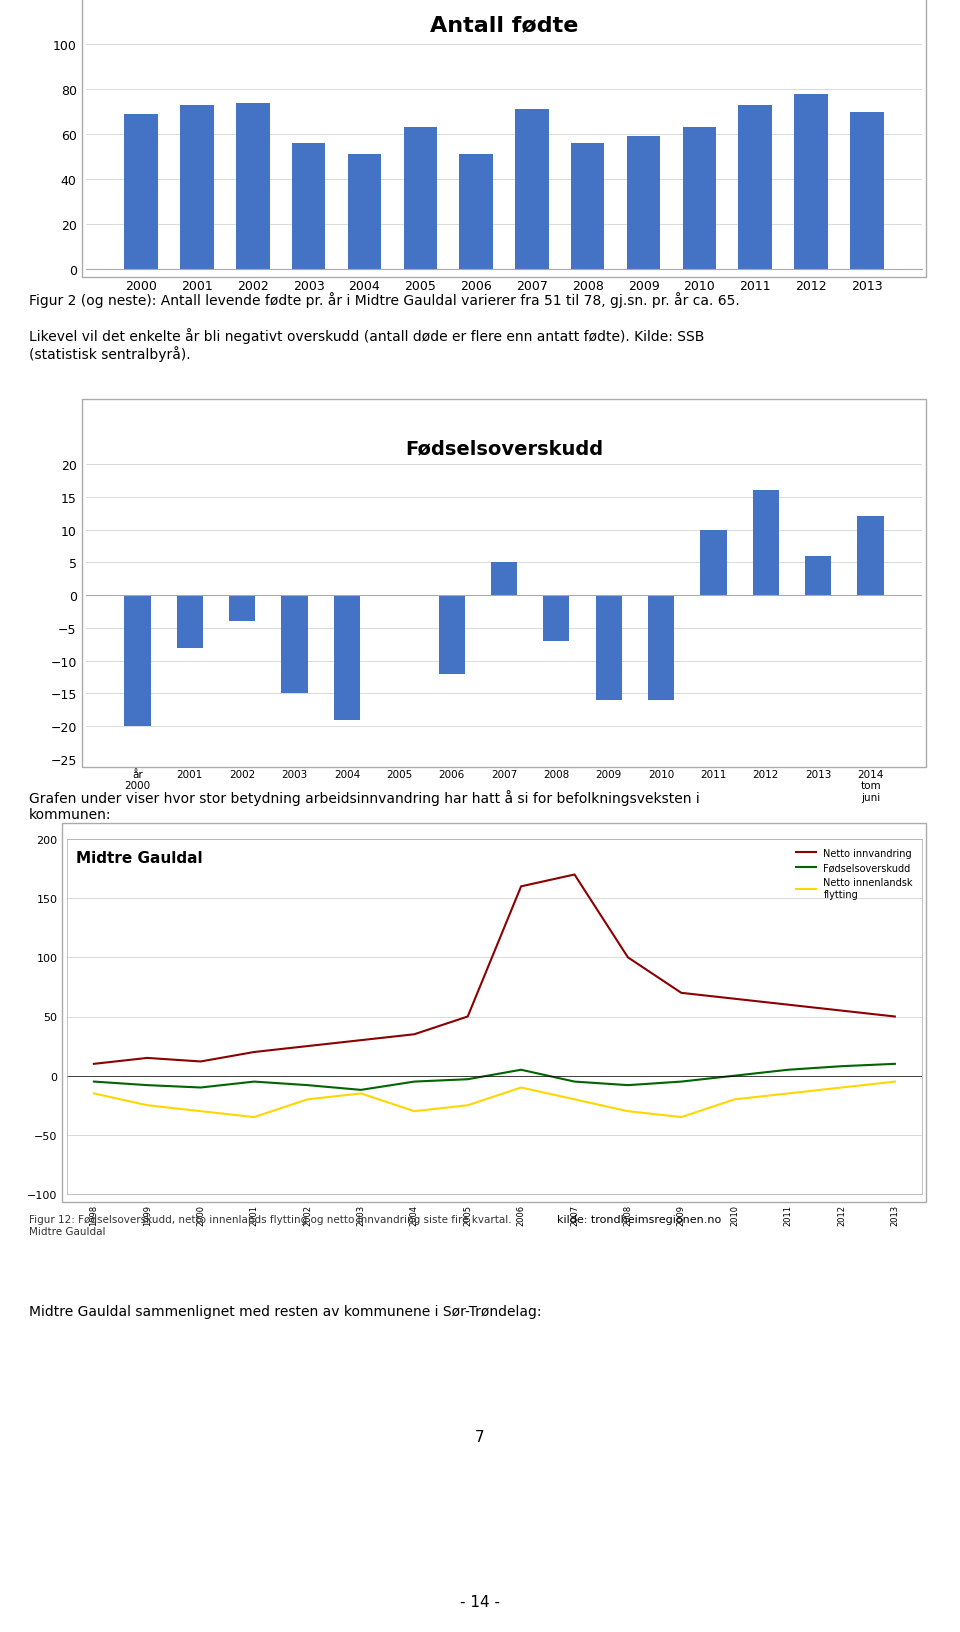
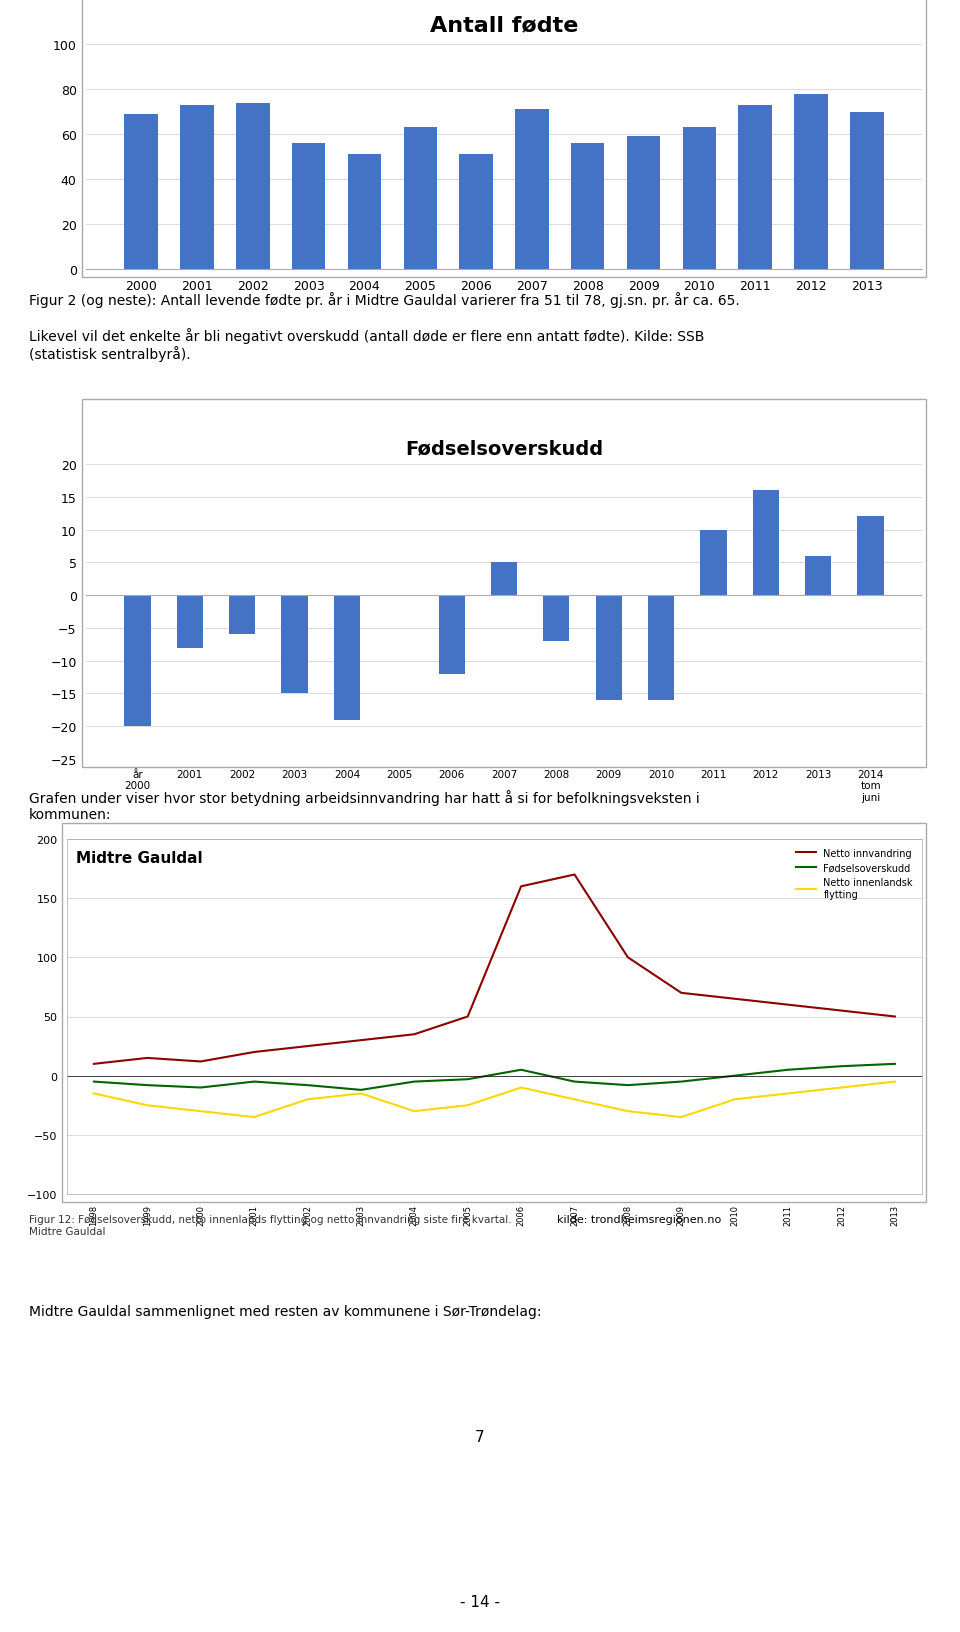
Fødselsoverskudd/2002: -4 -> -6
